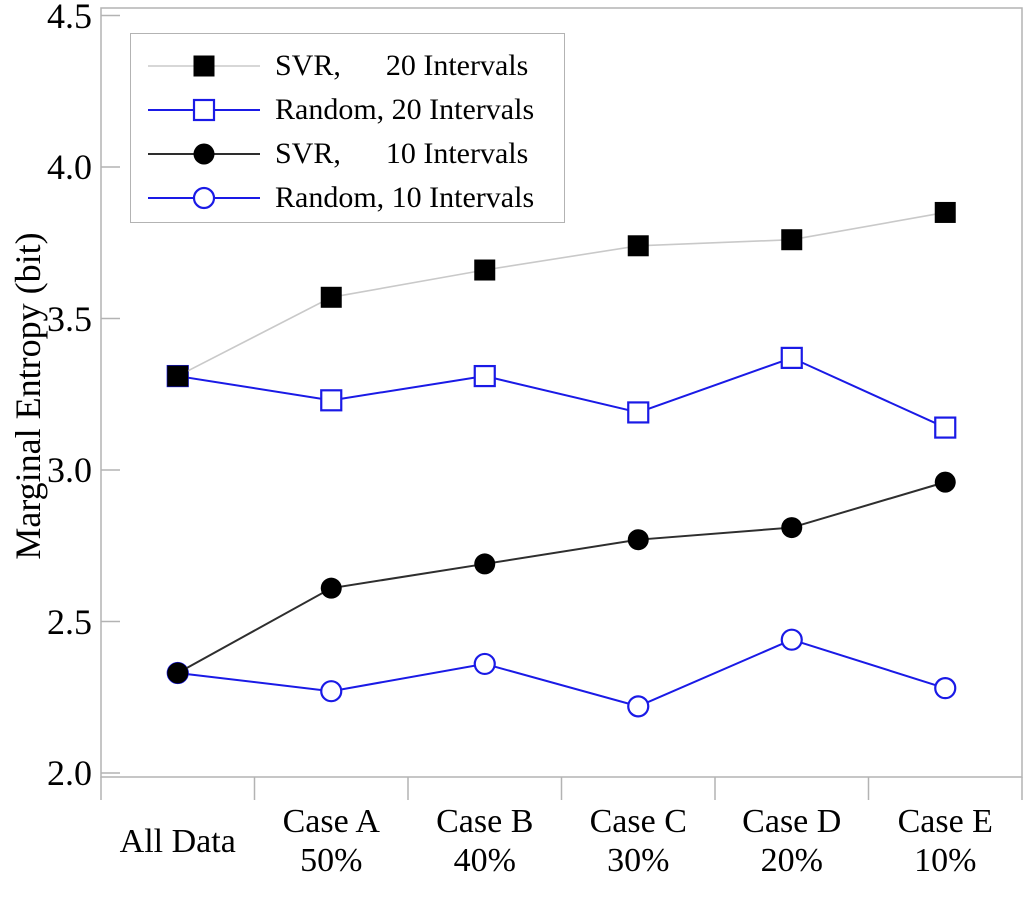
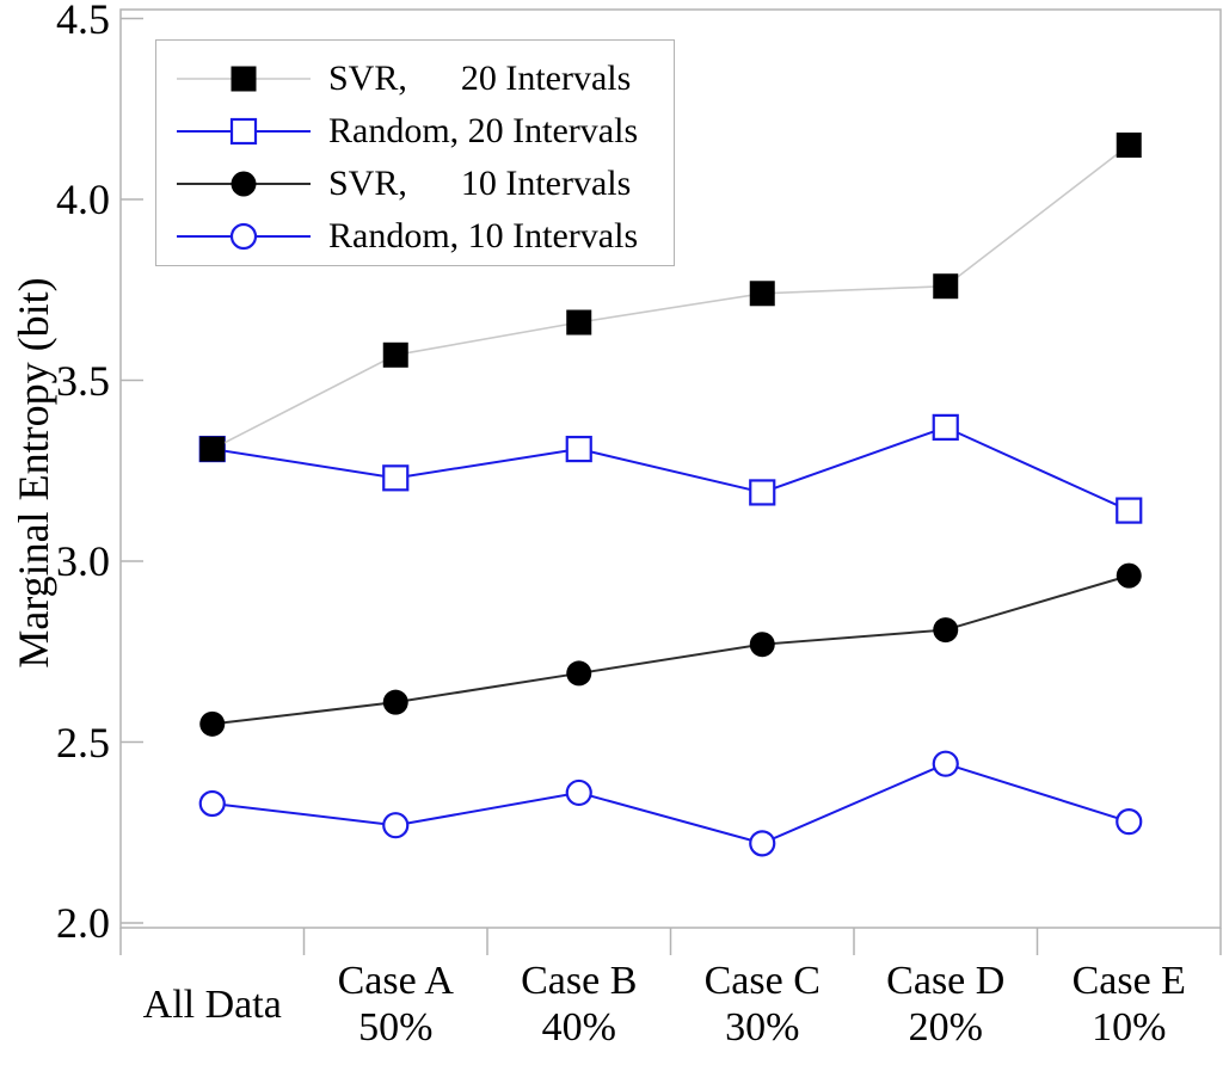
SVR, 10 Intervals/All Data: 2.33 -> 2.55
SVR, 20 Intervals/Case E 10%: 3.85 -> 4.15
